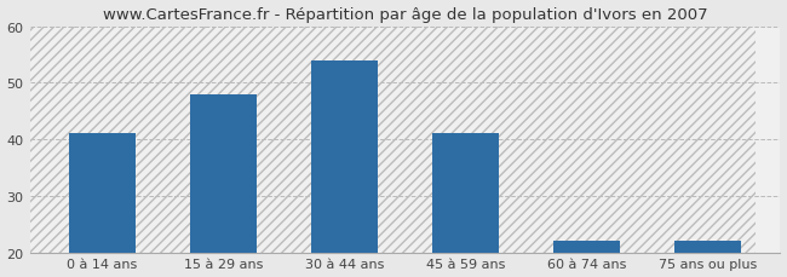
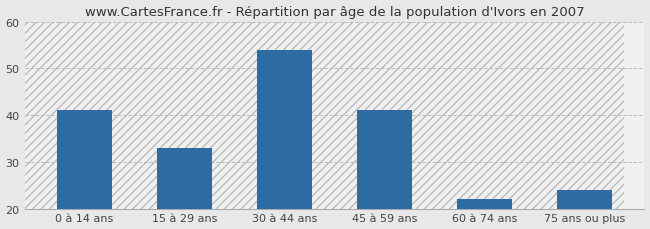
15 à 29 ans: 48 -> 33
75 ans ou plus: 22 -> 24
